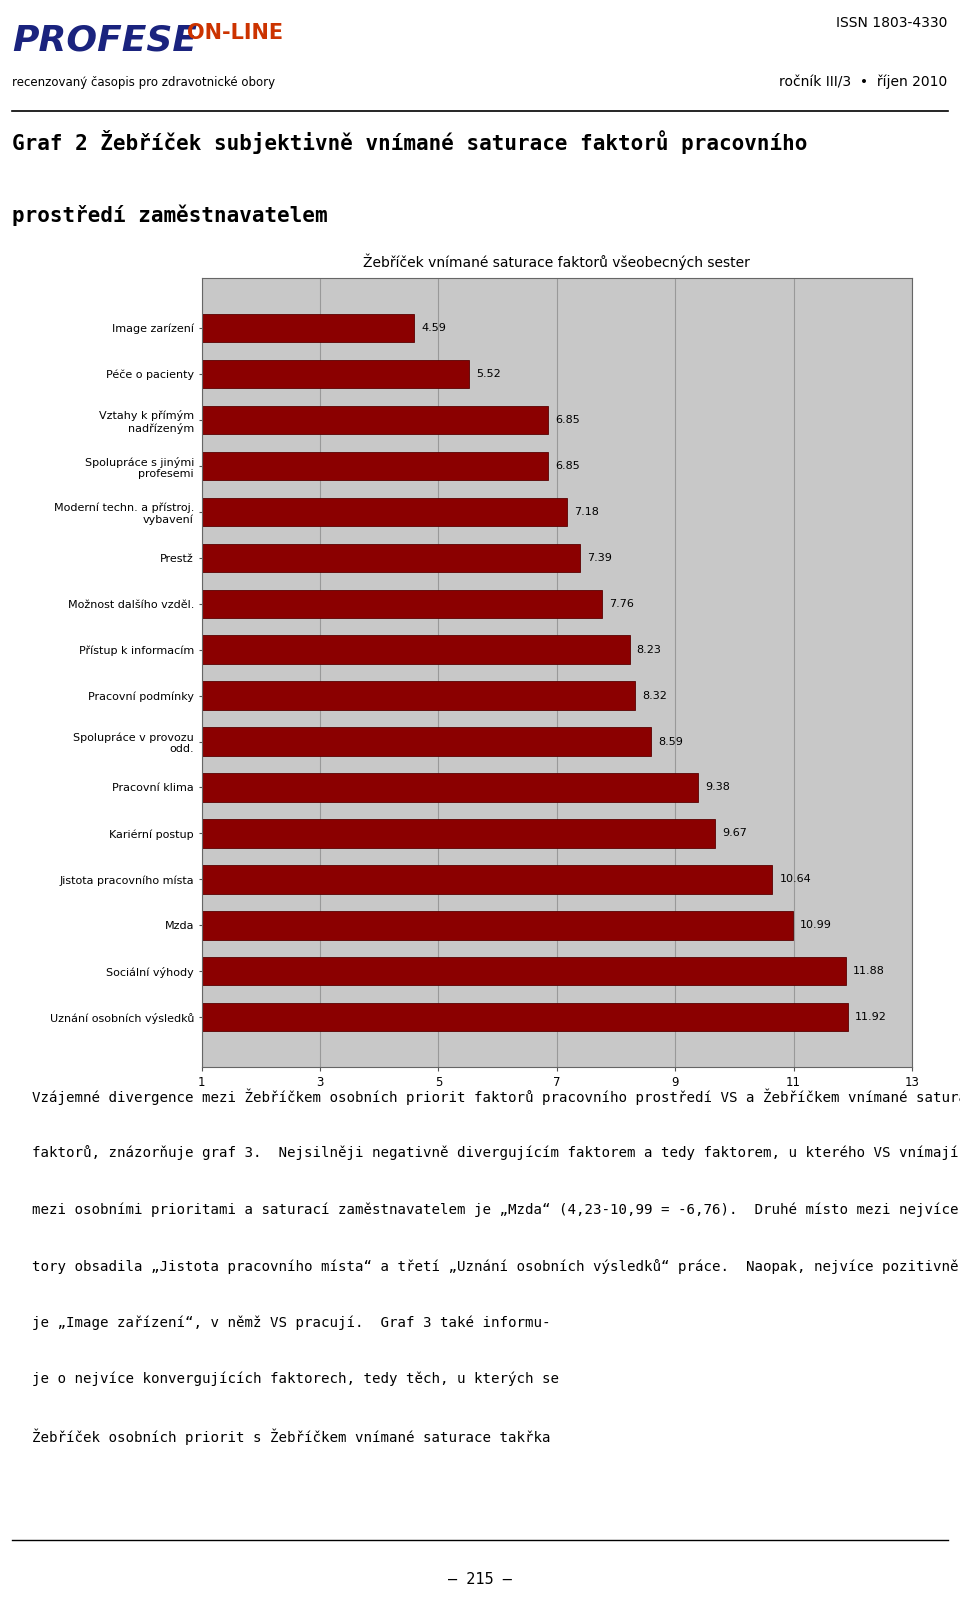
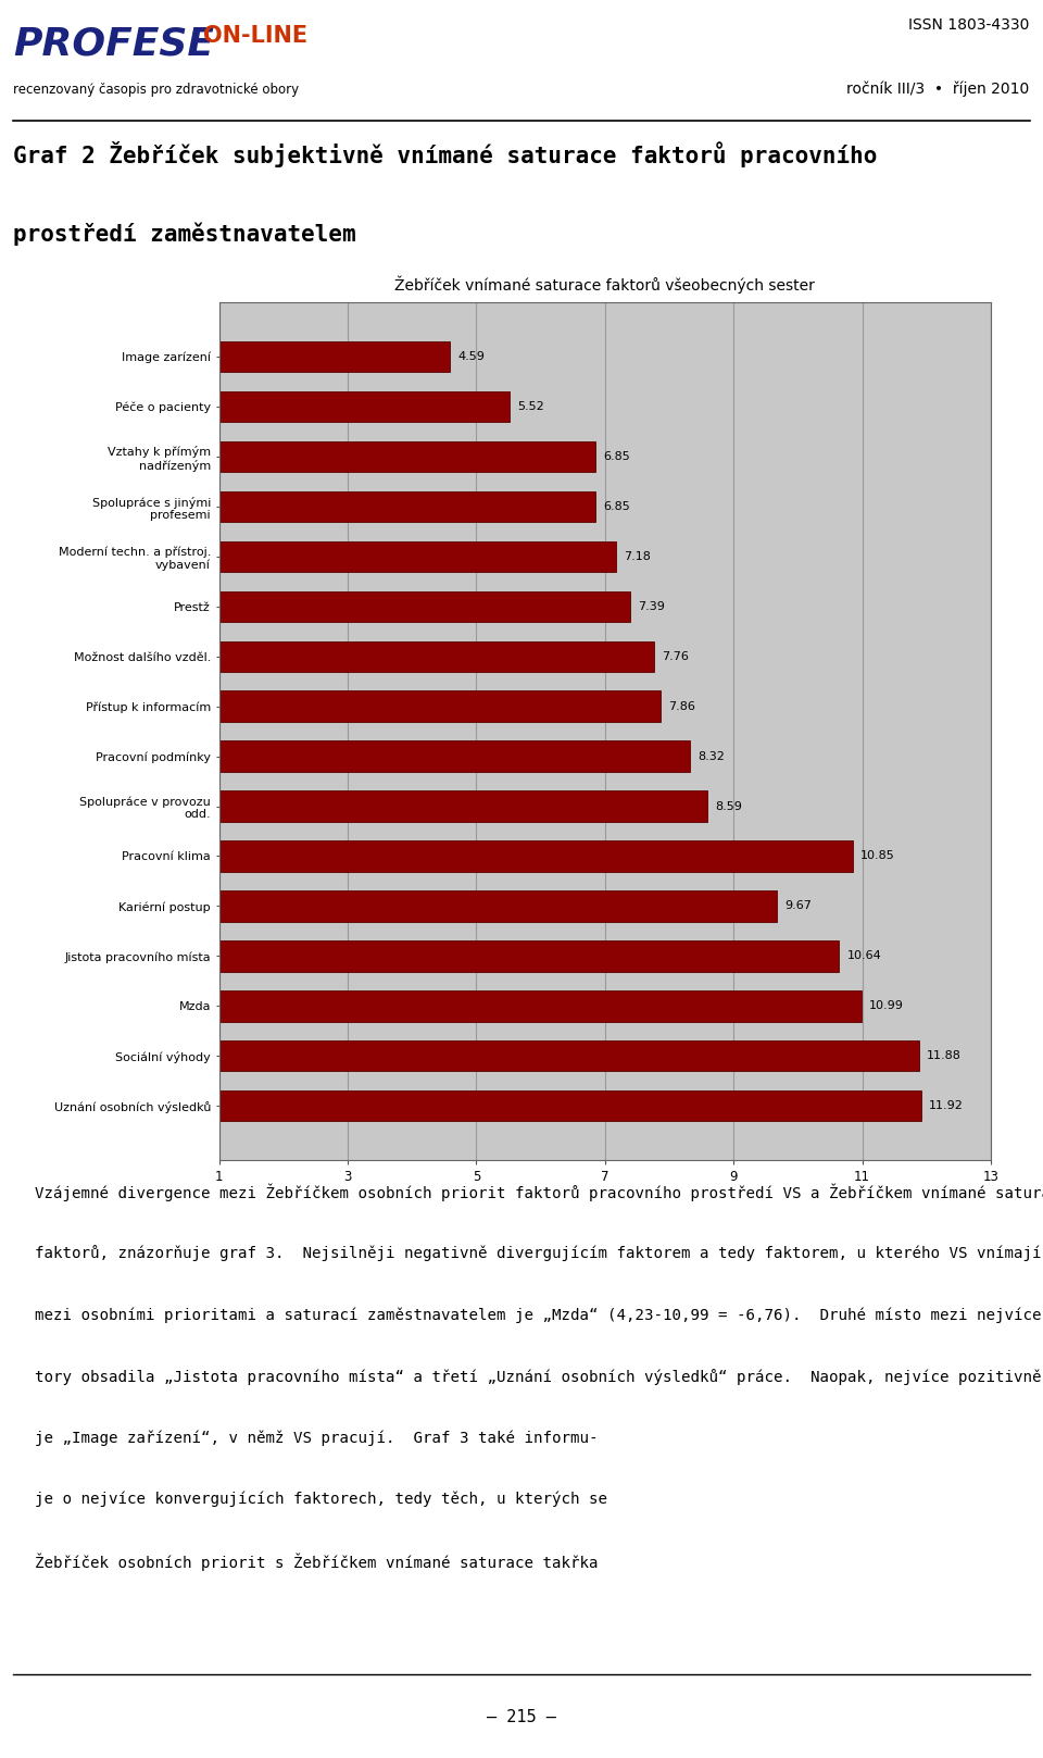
Přístup k informacím: 8.23 -> 7.86
Pracovní klima: 9.38 -> 10.85
